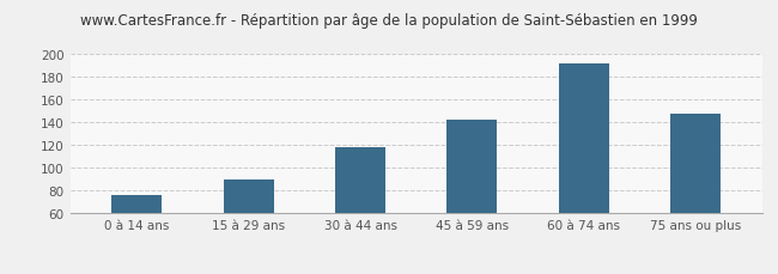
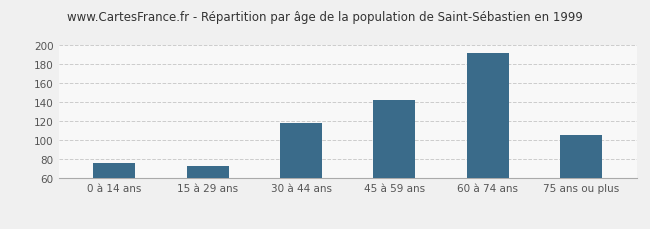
15 à 29 ans: 90 -> 73
75 ans ou plus: 148 -> 106
